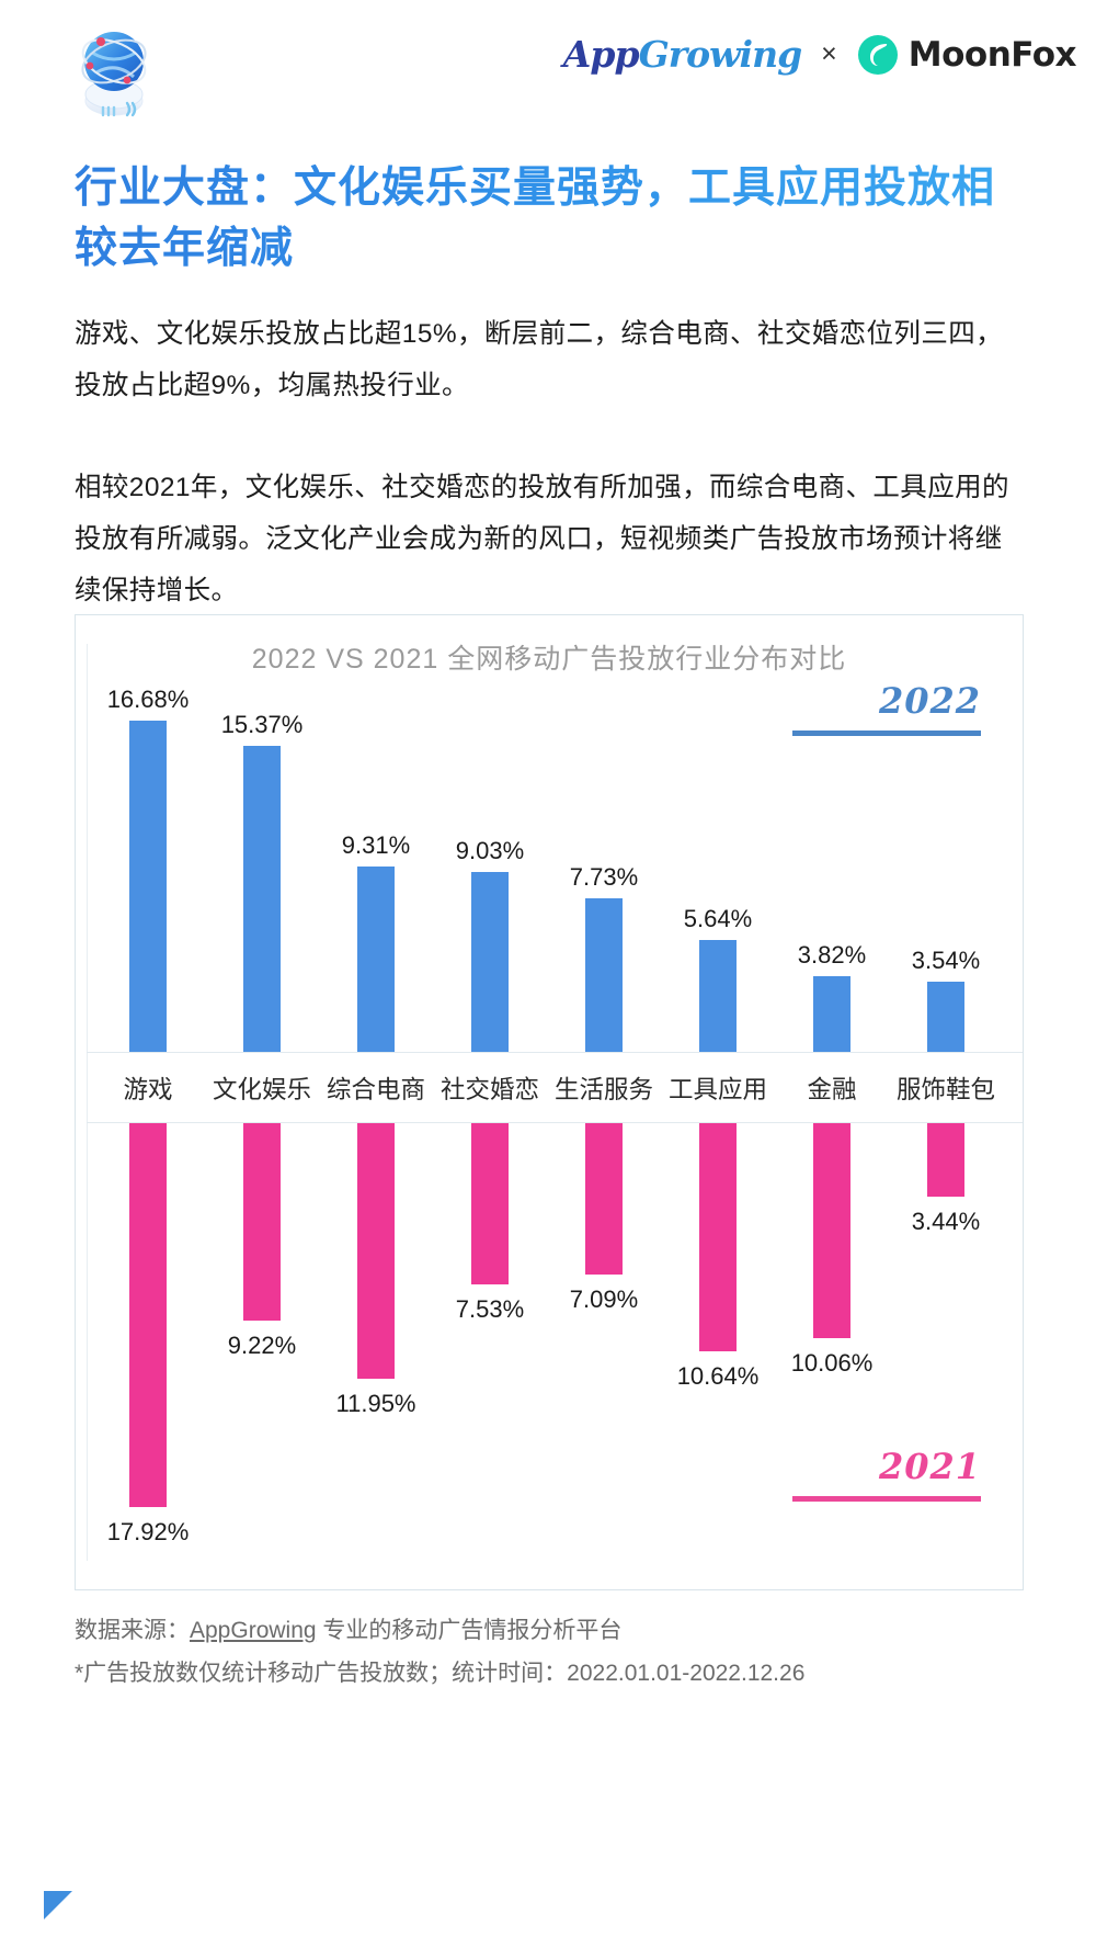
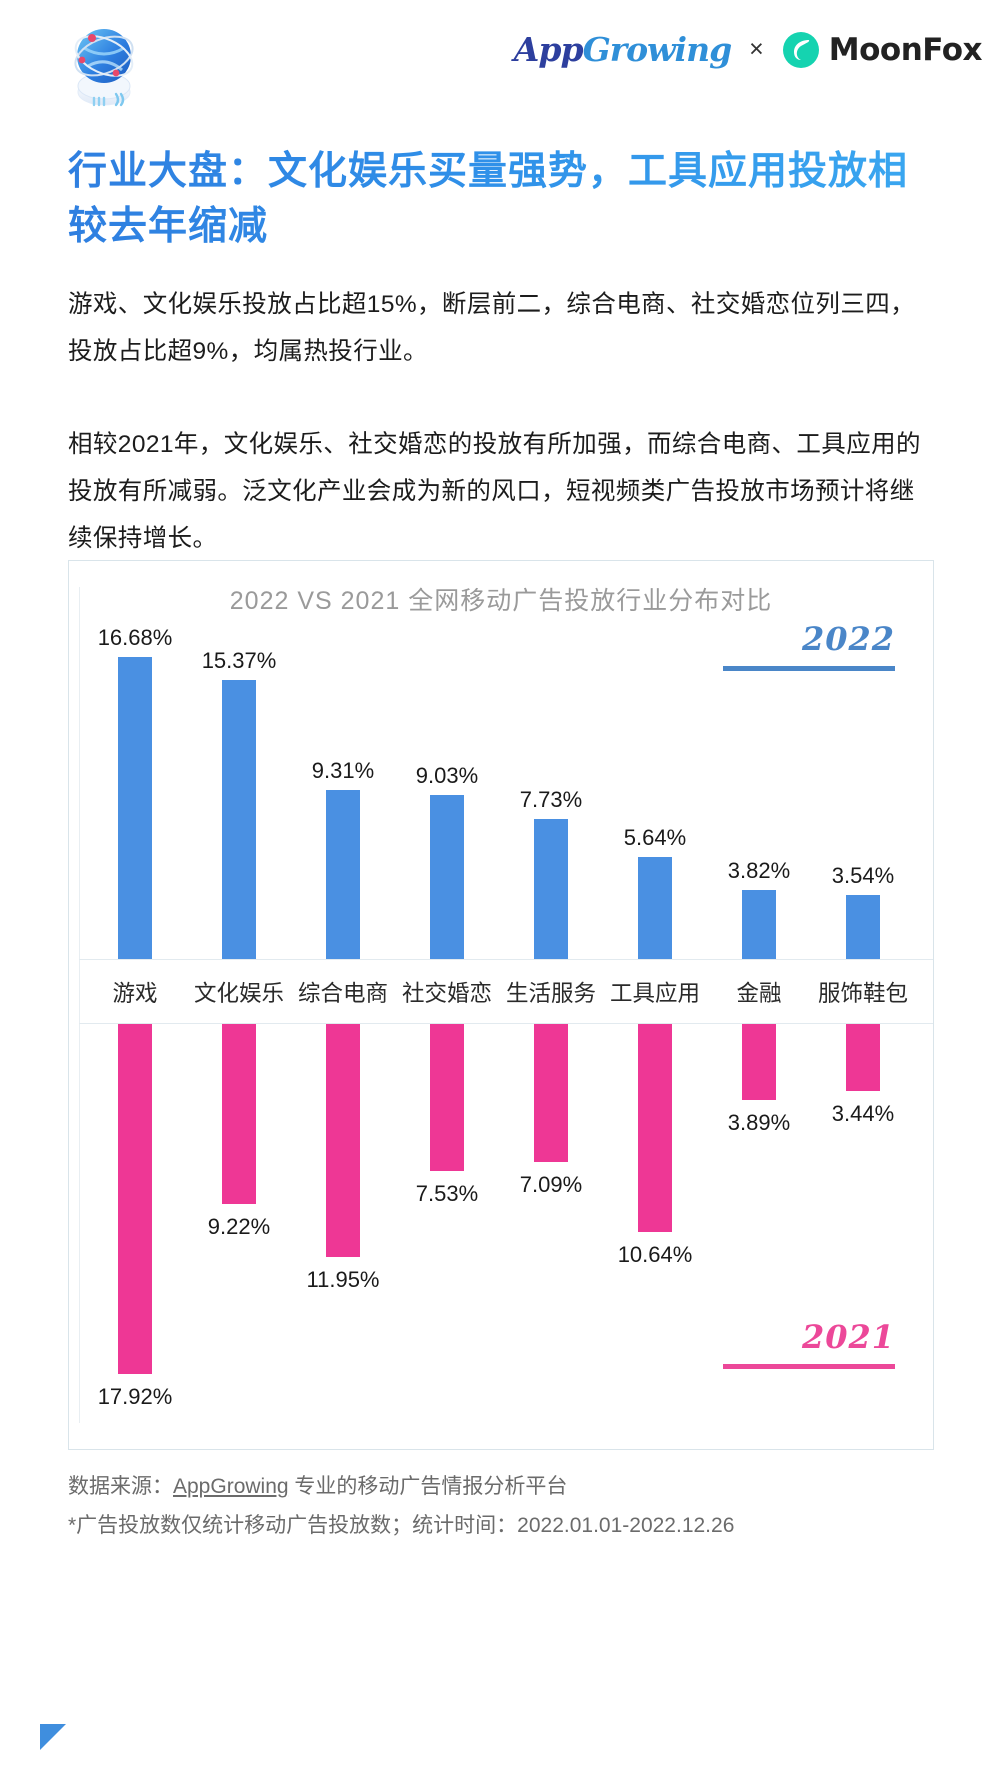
2021/金融: 10.06% -> 3.89%
